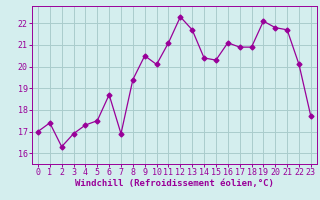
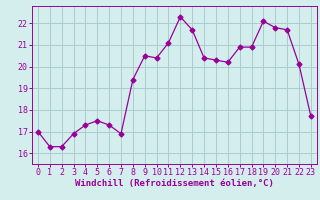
1: 17.4 -> 16.3
6: 18.7 -> 17.3
10: 20.1 -> 20.4
16: 21.1 -> 20.2
